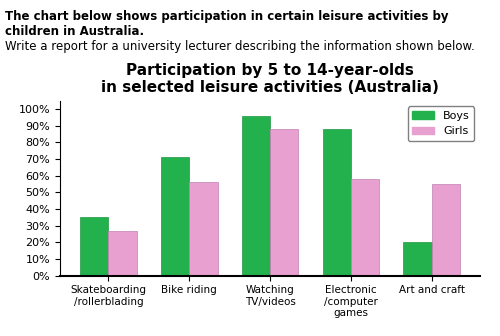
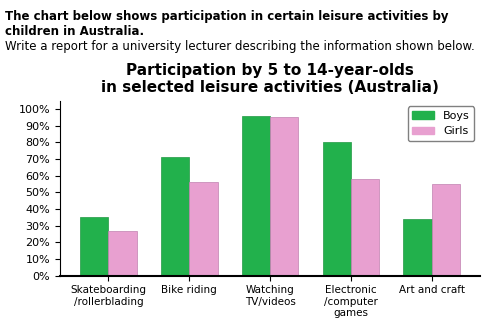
Girls/Watching TV/videos: 88% -> 95%
Boys/Electronic /computer games: 88% -> 80%
Boys/Art and craft: 20% -> 34%
